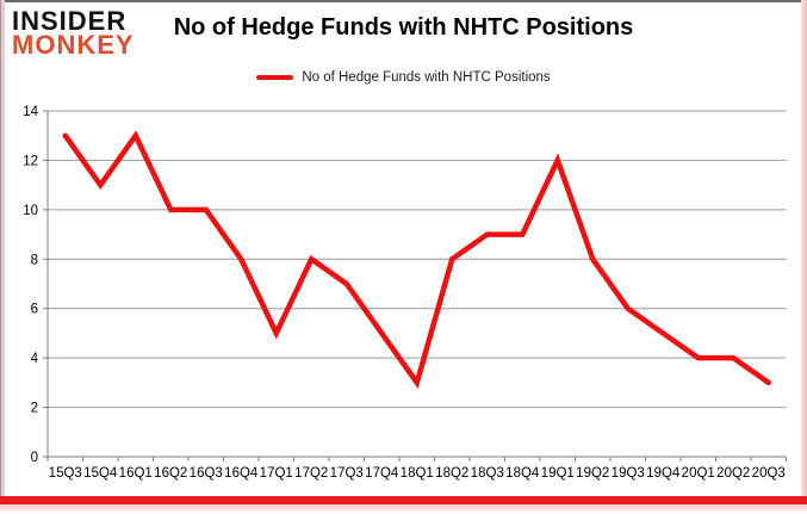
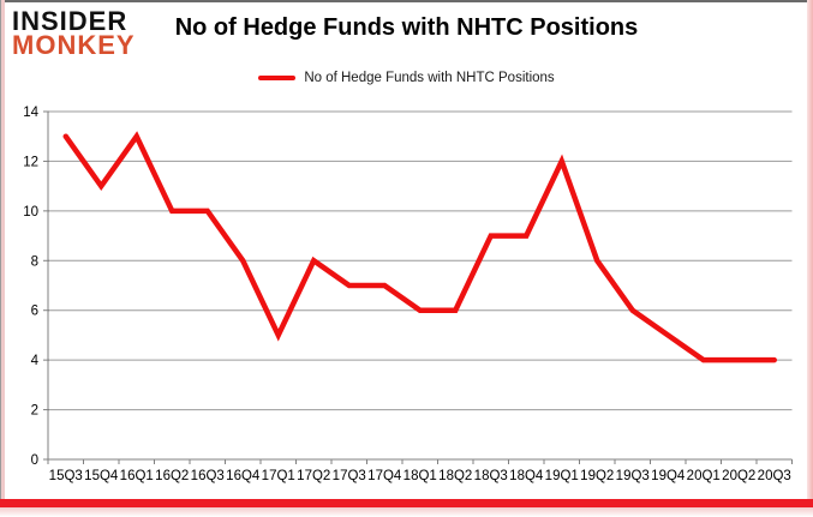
17Q4: 5 -> 7
18Q1: 3 -> 6
18Q2: 8 -> 6
20Q3: 3 -> 4
